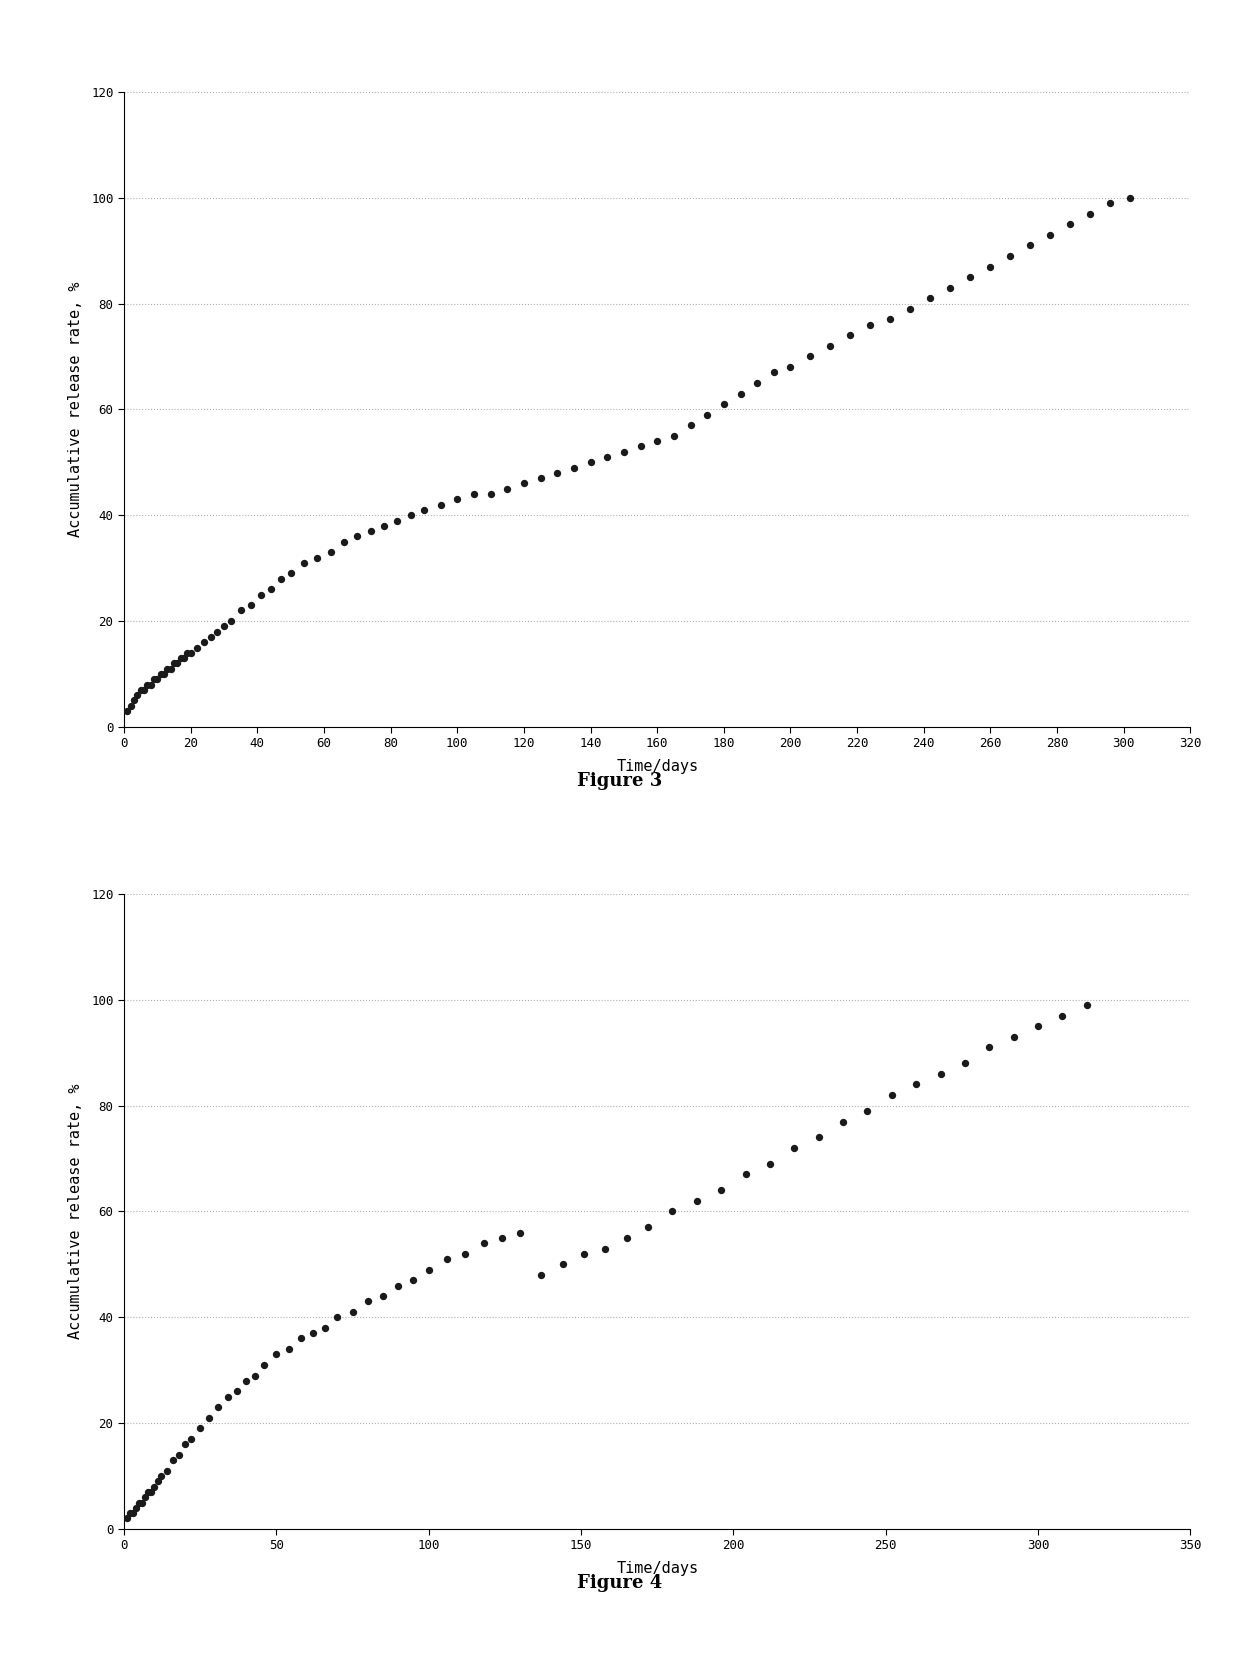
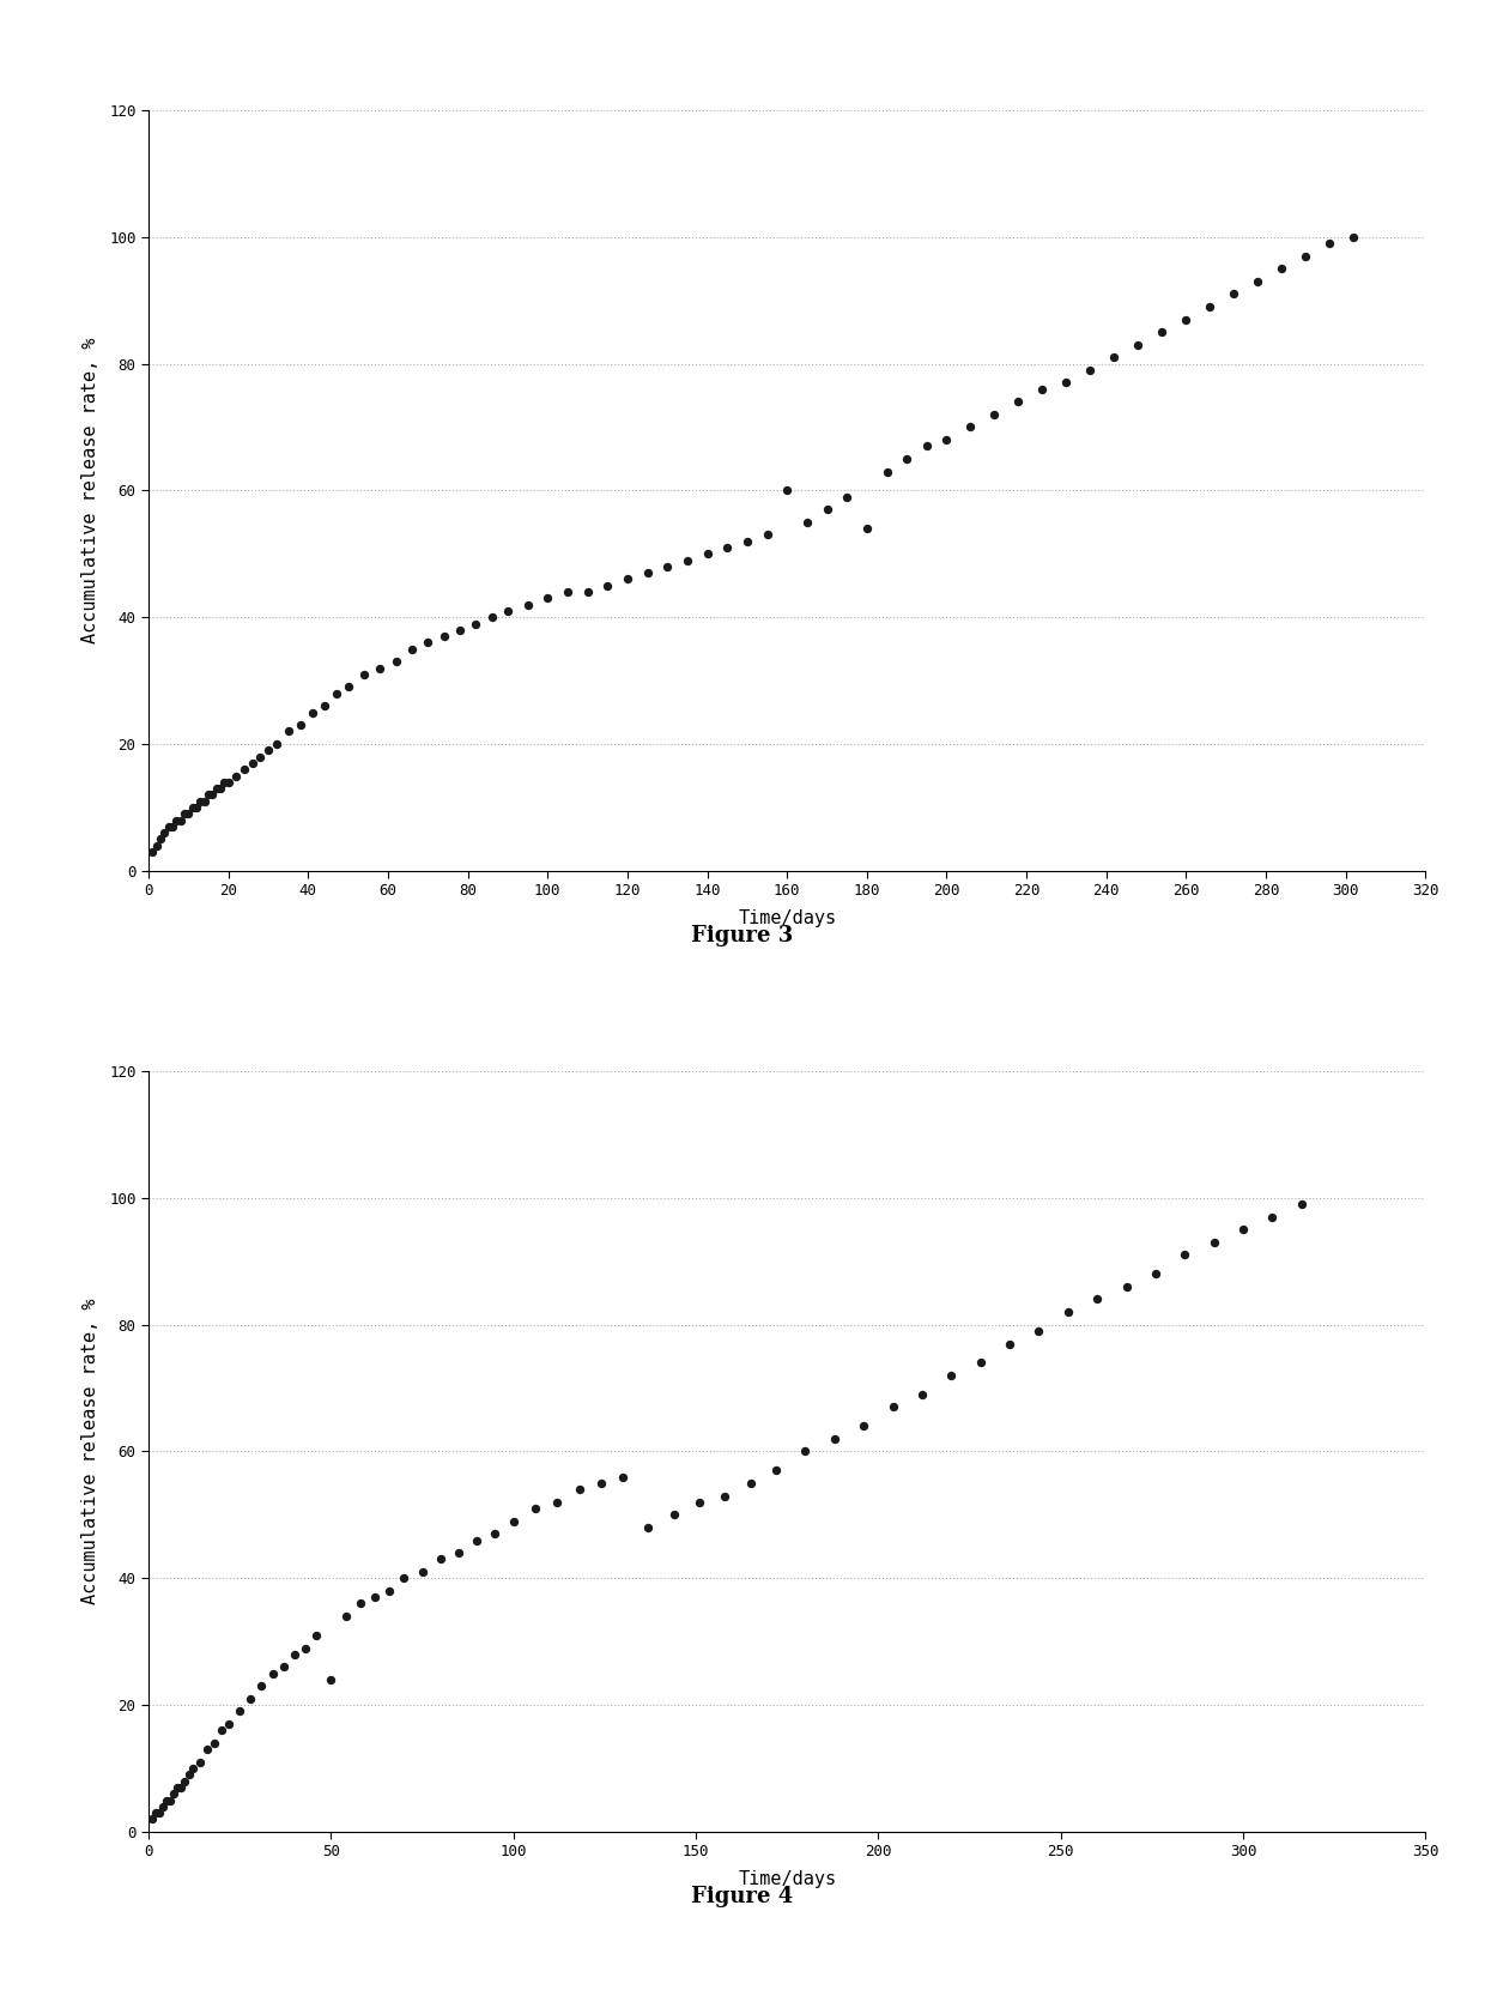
160: 54 -> 60
180: 61 -> 54
50: 33 -> 24
